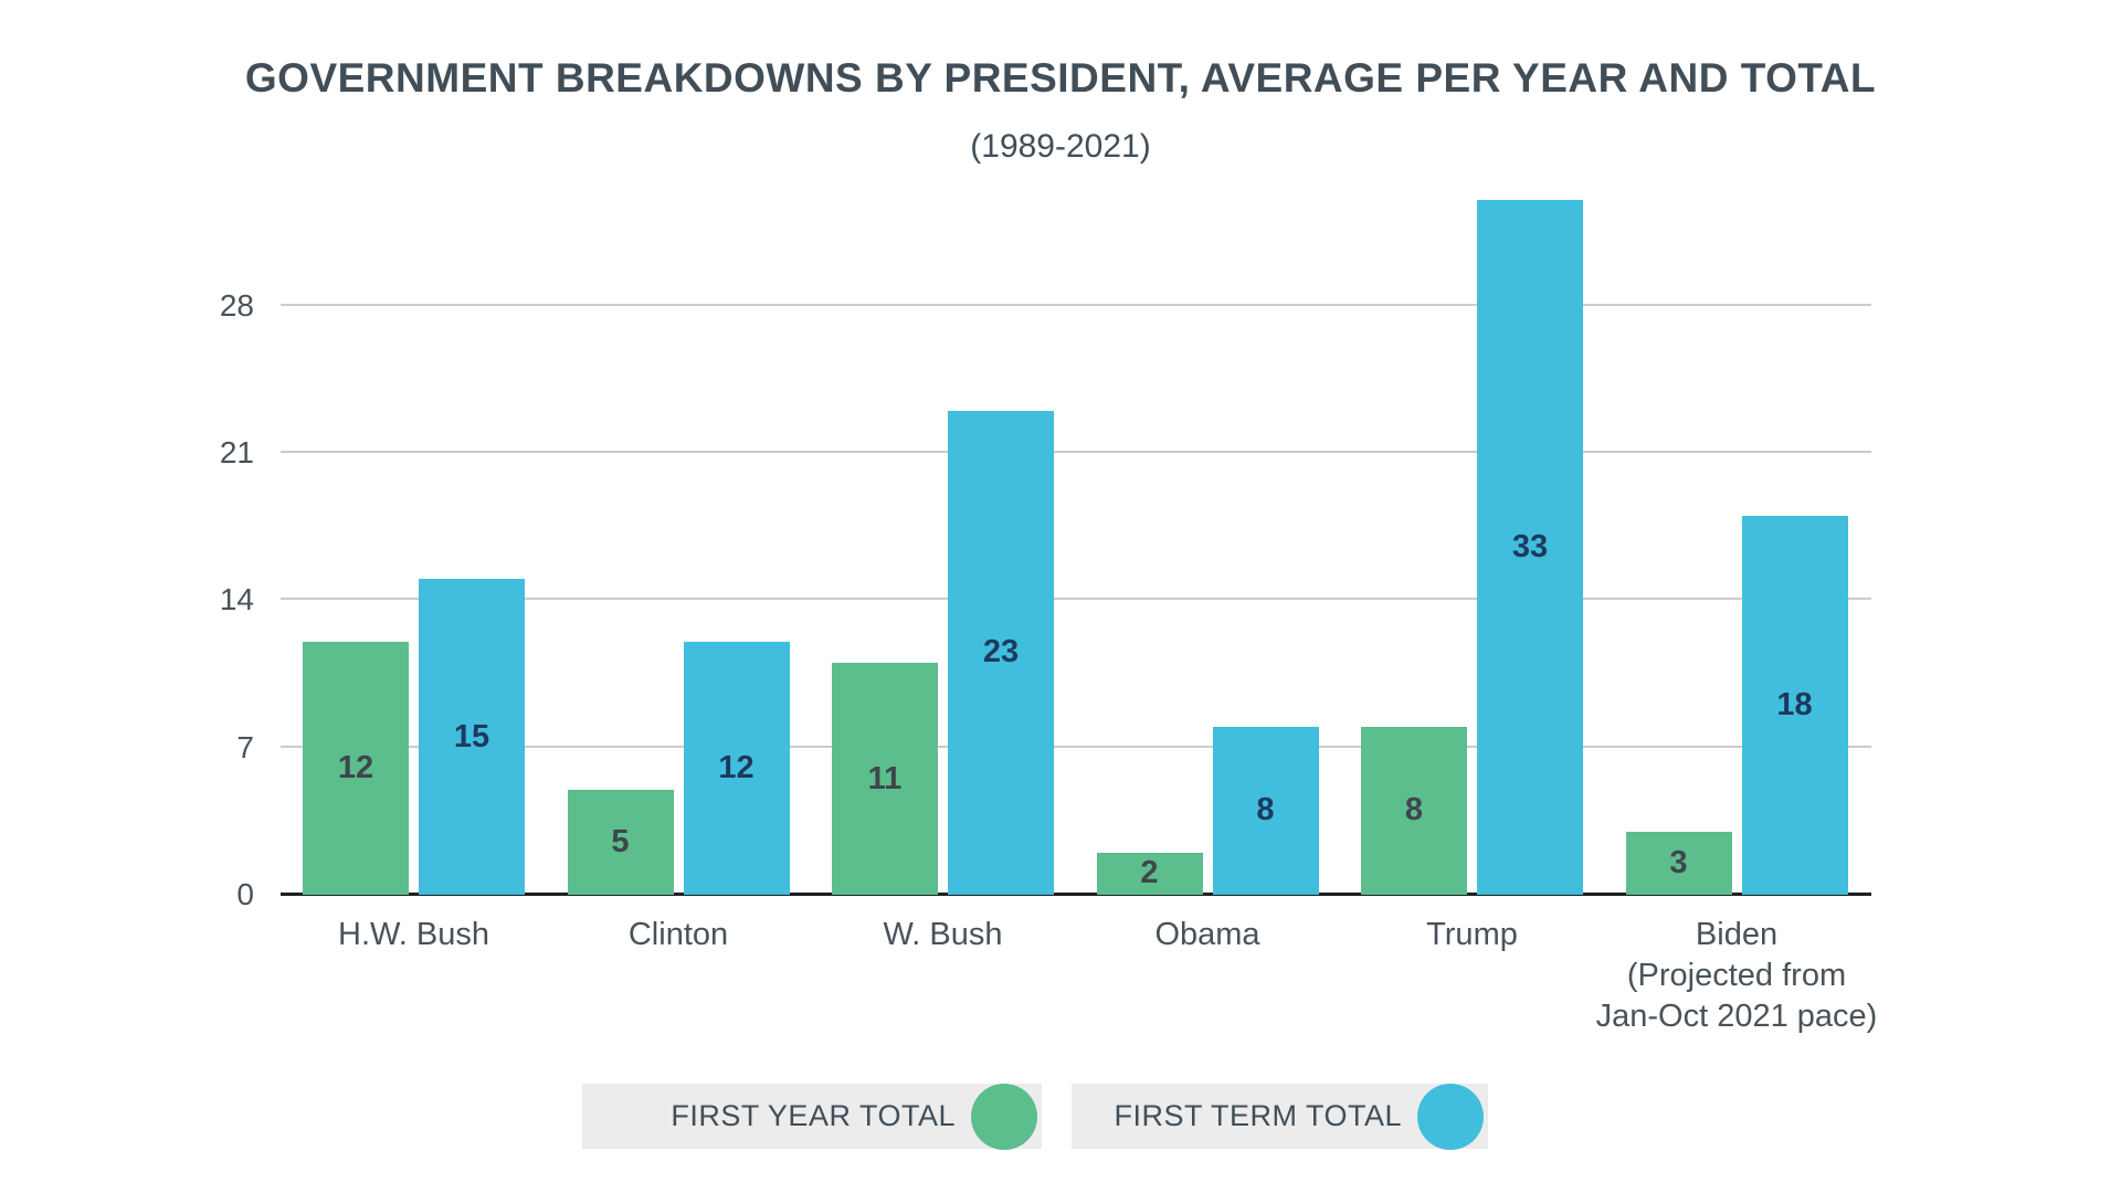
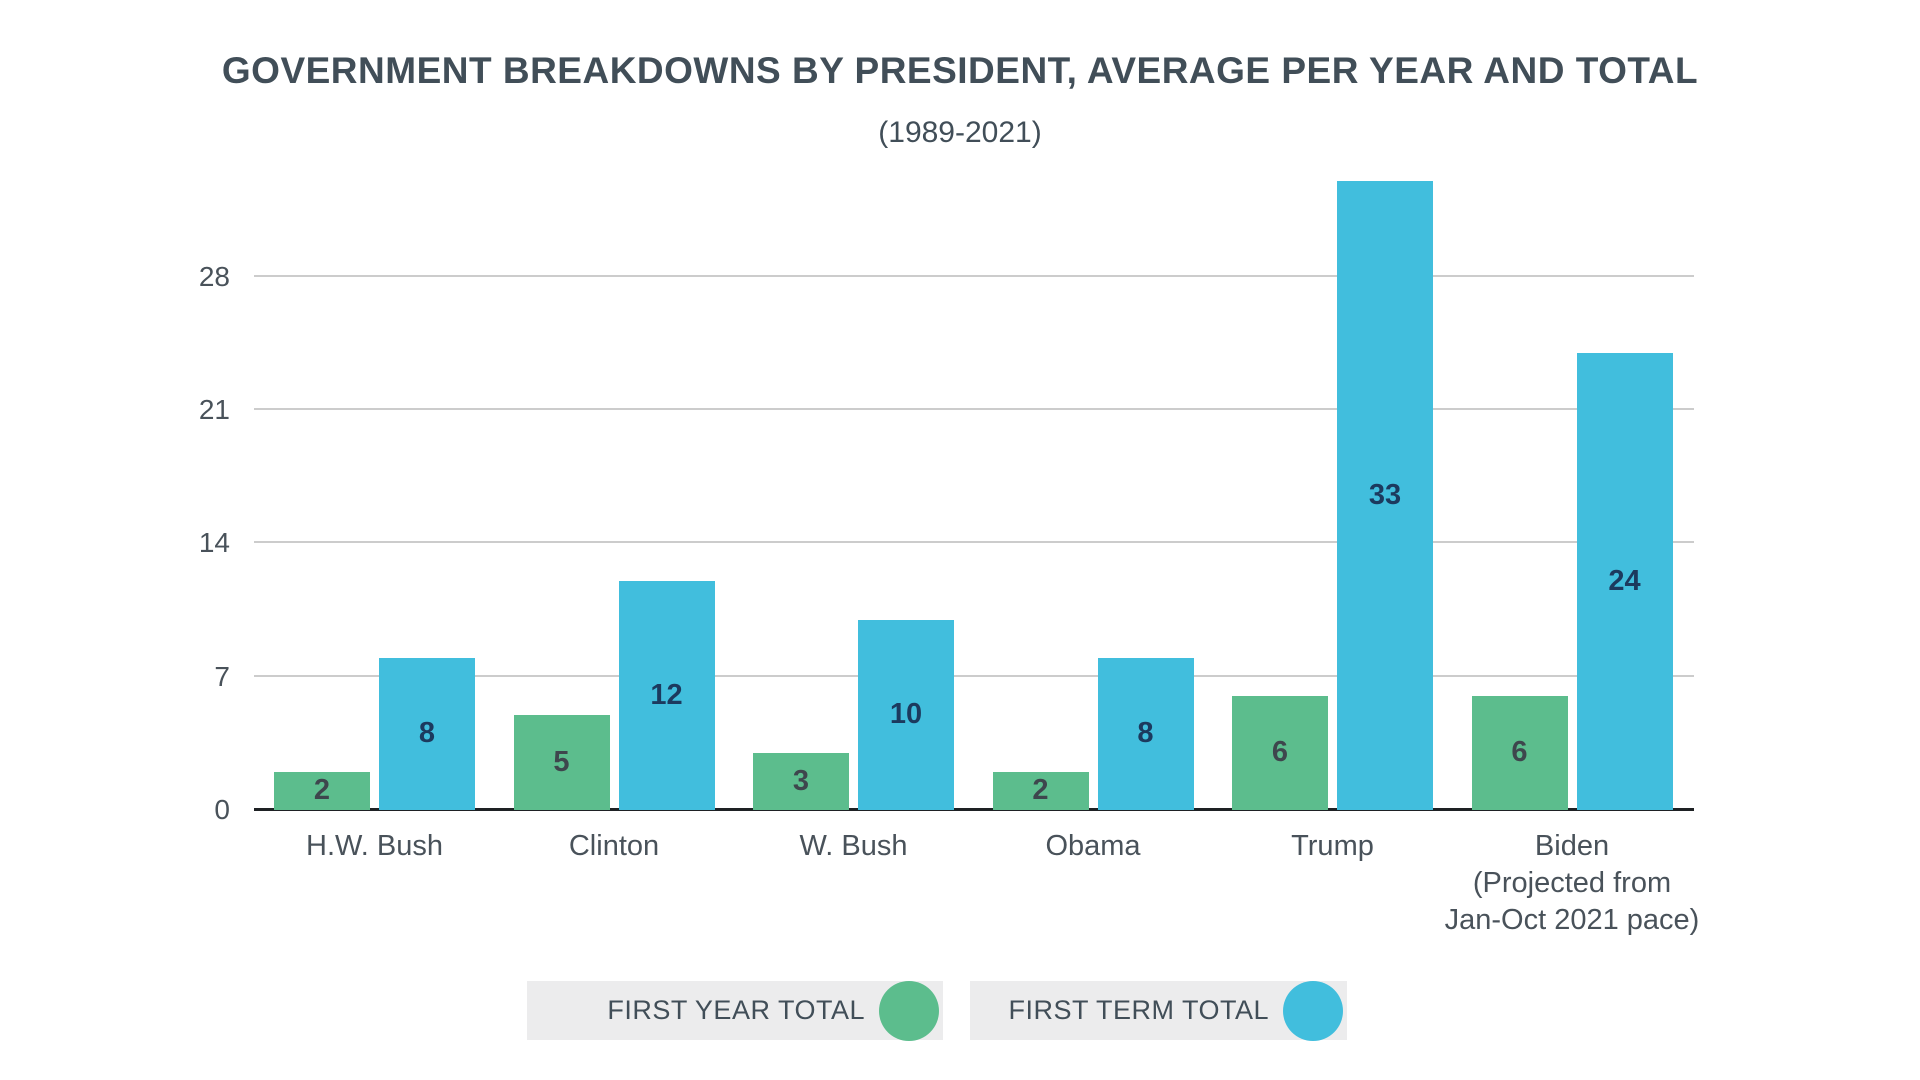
FIRST YEAR TOTAL/H.W. Bush: 12 -> 2
FIRST TERM TOTAL/H.W. Bush: 15 -> 8
FIRST YEAR TOTAL/W. Bush: 11 -> 3
FIRST TERM TOTAL/W. Bush: 23 -> 10
FIRST YEAR TOTAL/Trump: 8 -> 6
FIRST YEAR TOTAL/Biden (Projected from Jan-Oct 2021 pace): 3 -> 6
FIRST TERM TOTAL/Biden (Projected from Jan-Oct 2021 pace): 18 -> 24
